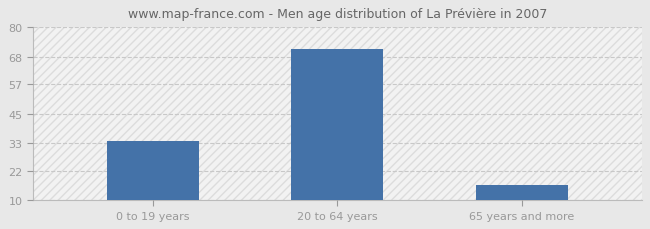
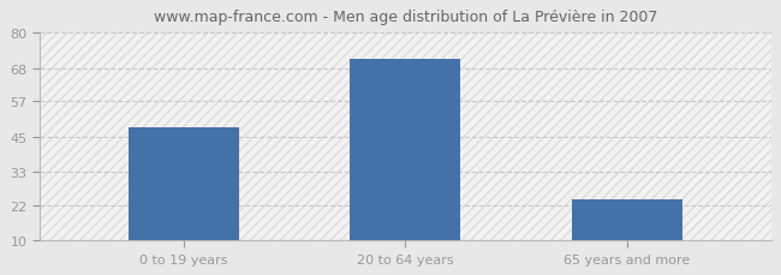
0 to 19 years: 34 -> 48
65 years and more: 16 -> 24
